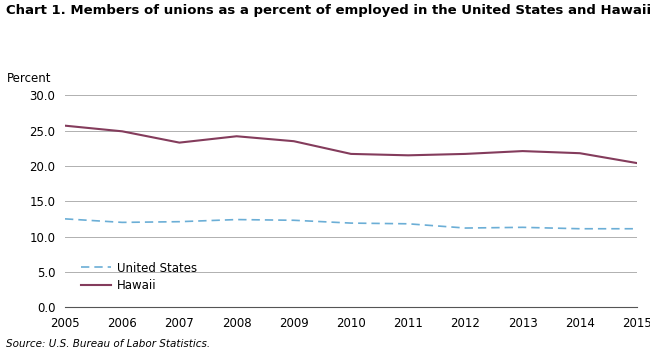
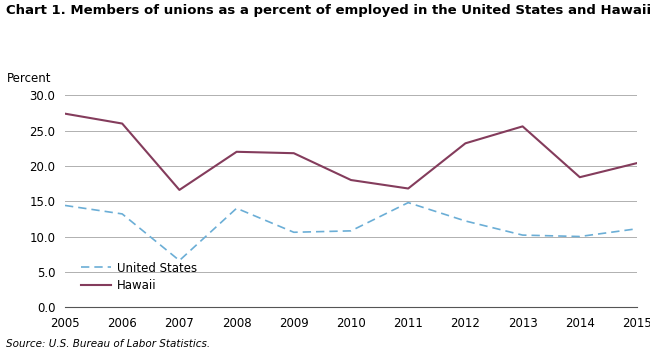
United States/2005: 12.5 -> 14.4
Hawaii/2005: 25.7 -> 27.4
United States/2006: 12.0 -> 13.2
Hawaii/2006: 24.9 -> 26.0
United States/2007: 12.1 -> 6.6
Hawaii/2007: 23.3 -> 16.6
United States/2008: 12.4 -> 14.0
Hawaii/2008: 24.2 -> 22.0
United States/2009: 12.3 -> 10.6
Hawaii/2009: 23.5 -> 21.8
United States/2010: 11.9 -> 10.8
Hawaii/2010: 21.7 -> 18.0
United States/2011: 11.8 -> 14.8
Hawaii/2011: 21.5 -> 16.8
United States/2012: 11.2 -> 12.2
Hawaii/2012: 21.7 -> 23.2
United States/2013: 11.3 -> 10.2
Hawaii/2013: 22.1 -> 25.6
United States/2014: 11.1 -> 10.0
Hawaii/2014: 21.8 -> 18.4
